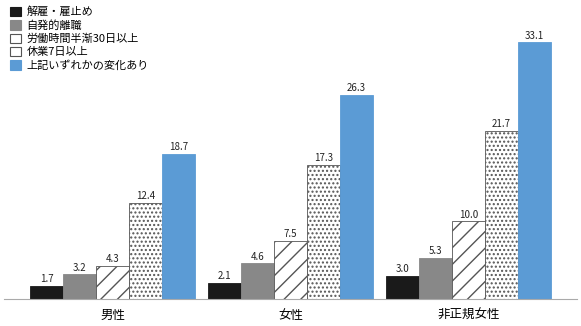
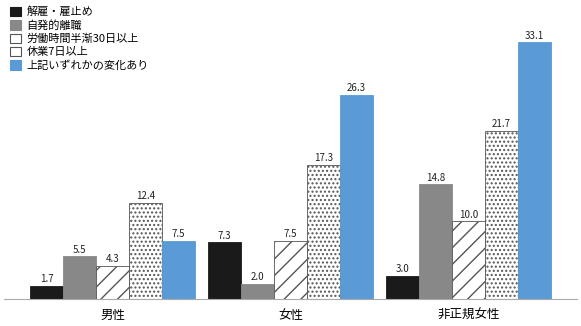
自発的離職/男性: 3.2 -> 5.5
上記いずれかの変化あり/男性: 18.7 -> 7.5
解雇・雇止め/女性: 2.1 -> 7.3
自発的離職/女性: 4.6 -> 2.0
自発的離職/非正規女性: 5.3 -> 14.8
